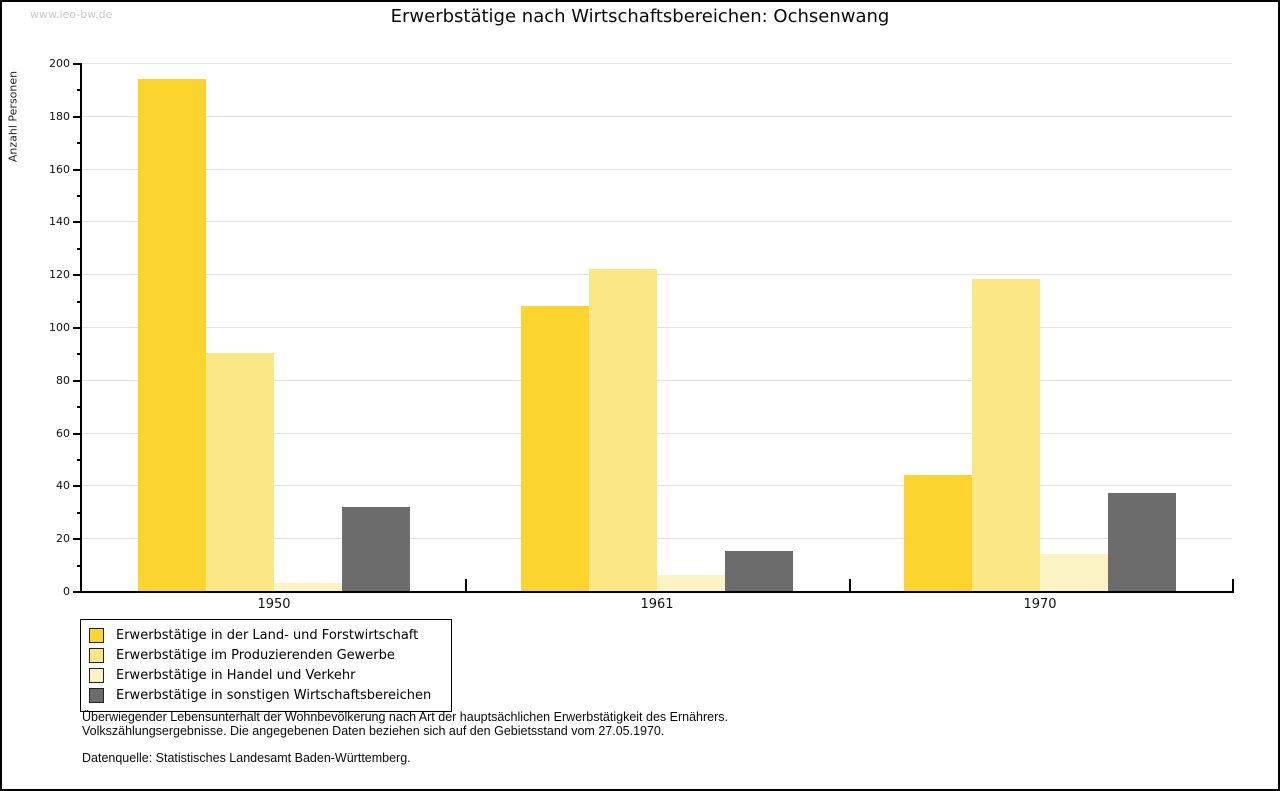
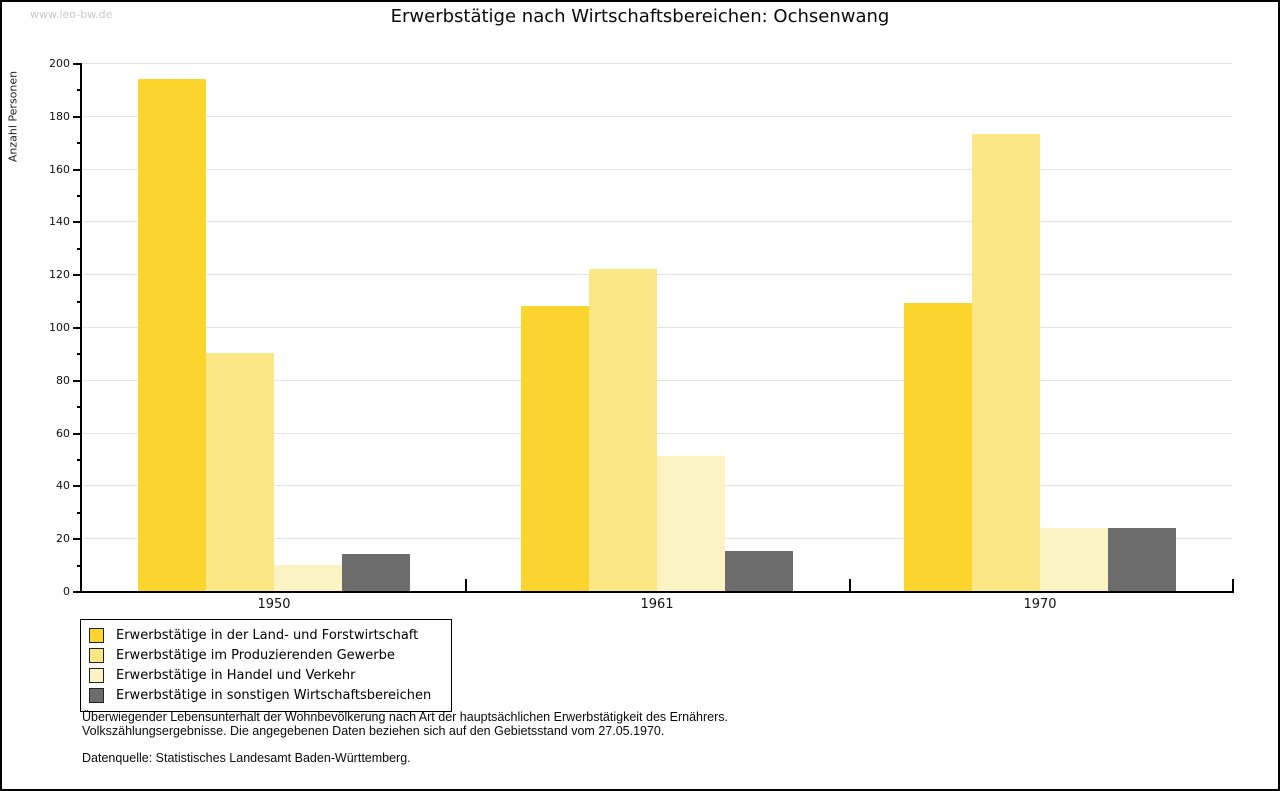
Erwerbstätige in Handel und Verkehr/1950: 3 -> 10
Erwerbstätige in sonstigen Wirtschaftsbereichen/1950: 32 -> 14
Erwerbstätige in Handel und Verkehr/1961: 6 -> 51
Erwerbstätige in der Land- und Forstwirtschaft/1970: 44 -> 109
Erwerbstätige im Produzierenden Gewerbe/1970: 118 -> 173
Erwerbstätige in Handel und Verkehr/1970: 14 -> 24
Erwerbstätige in sonstigen Wirtschaftsbereichen/1970: 37 -> 24
